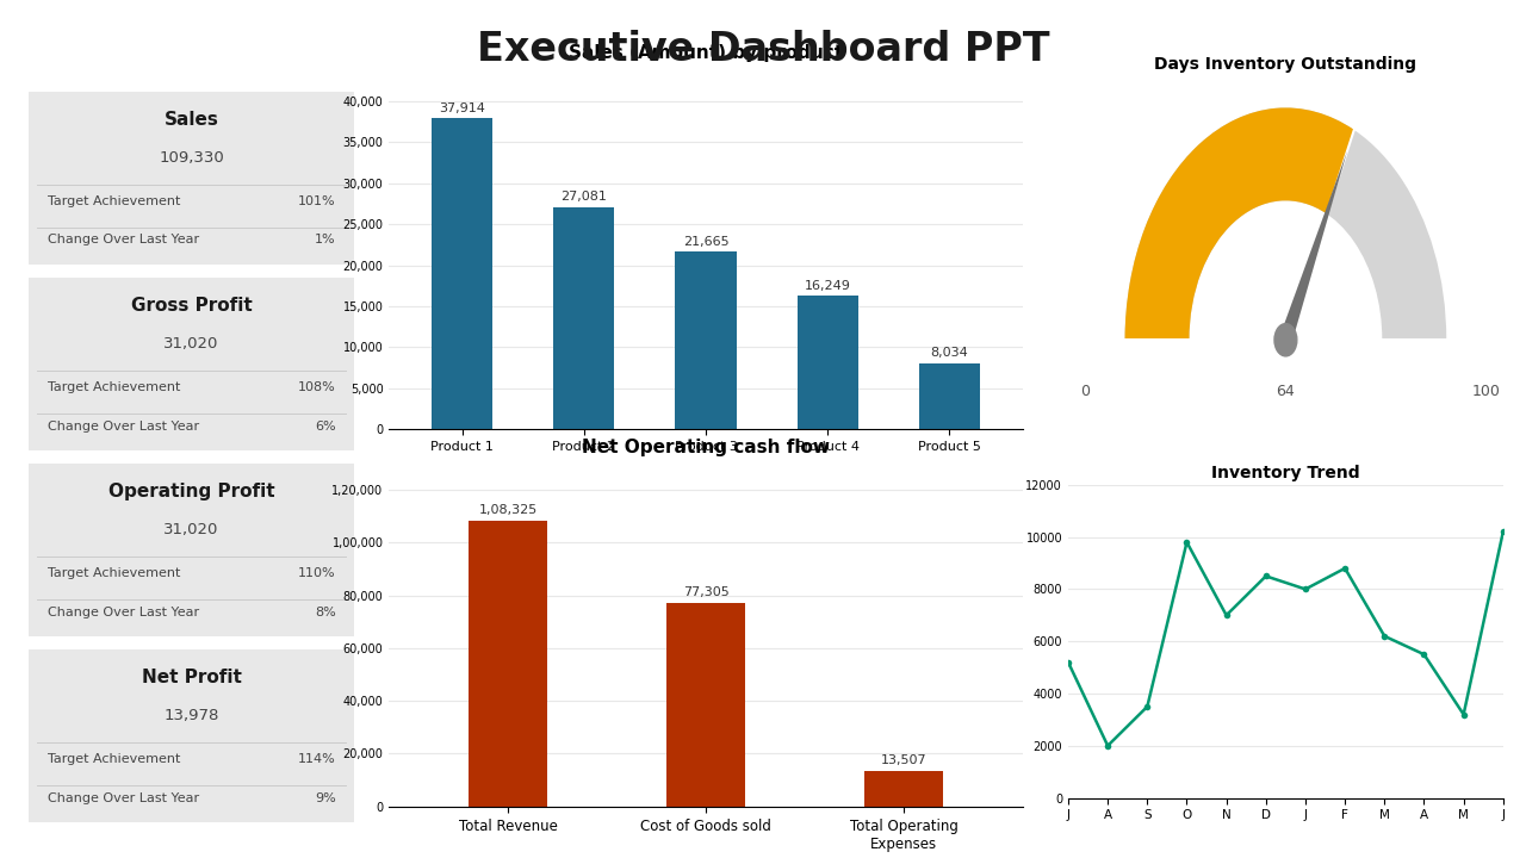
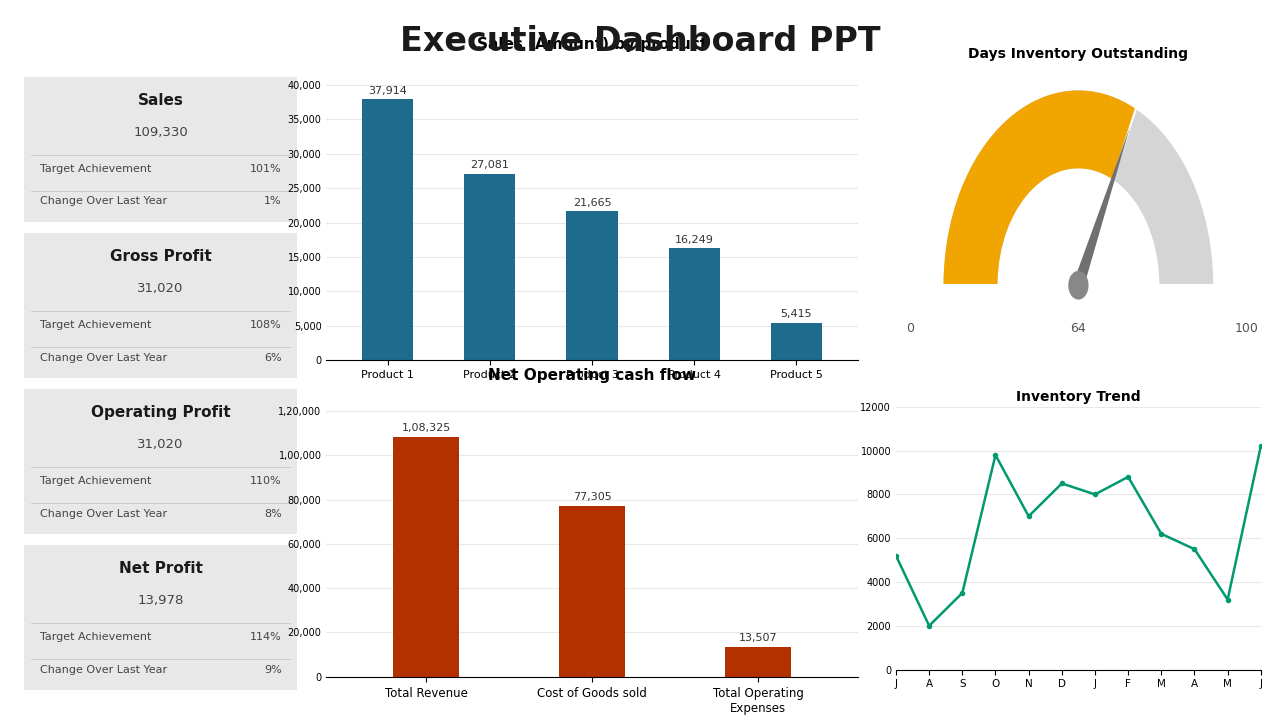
Product 5: 8,034 -> 5,415
